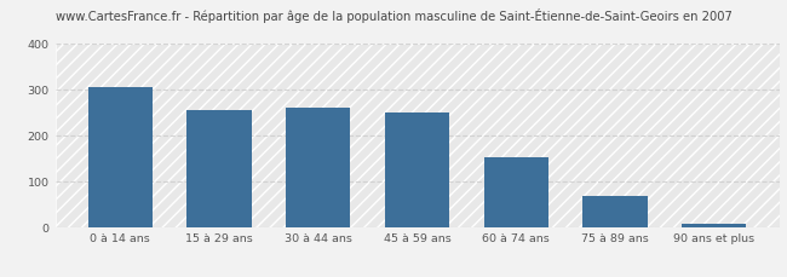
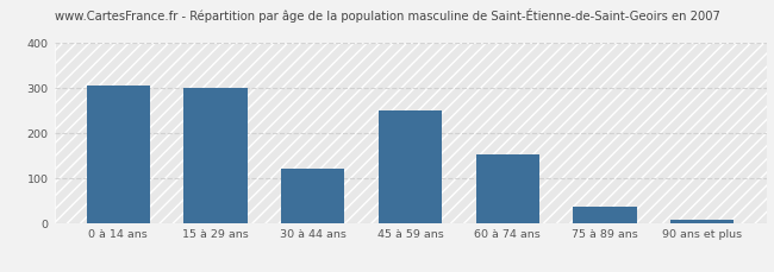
15 à 29 ans: 255 -> 300
30 à 44 ans: 260 -> 120
75 à 89 ans: 68 -> 35
